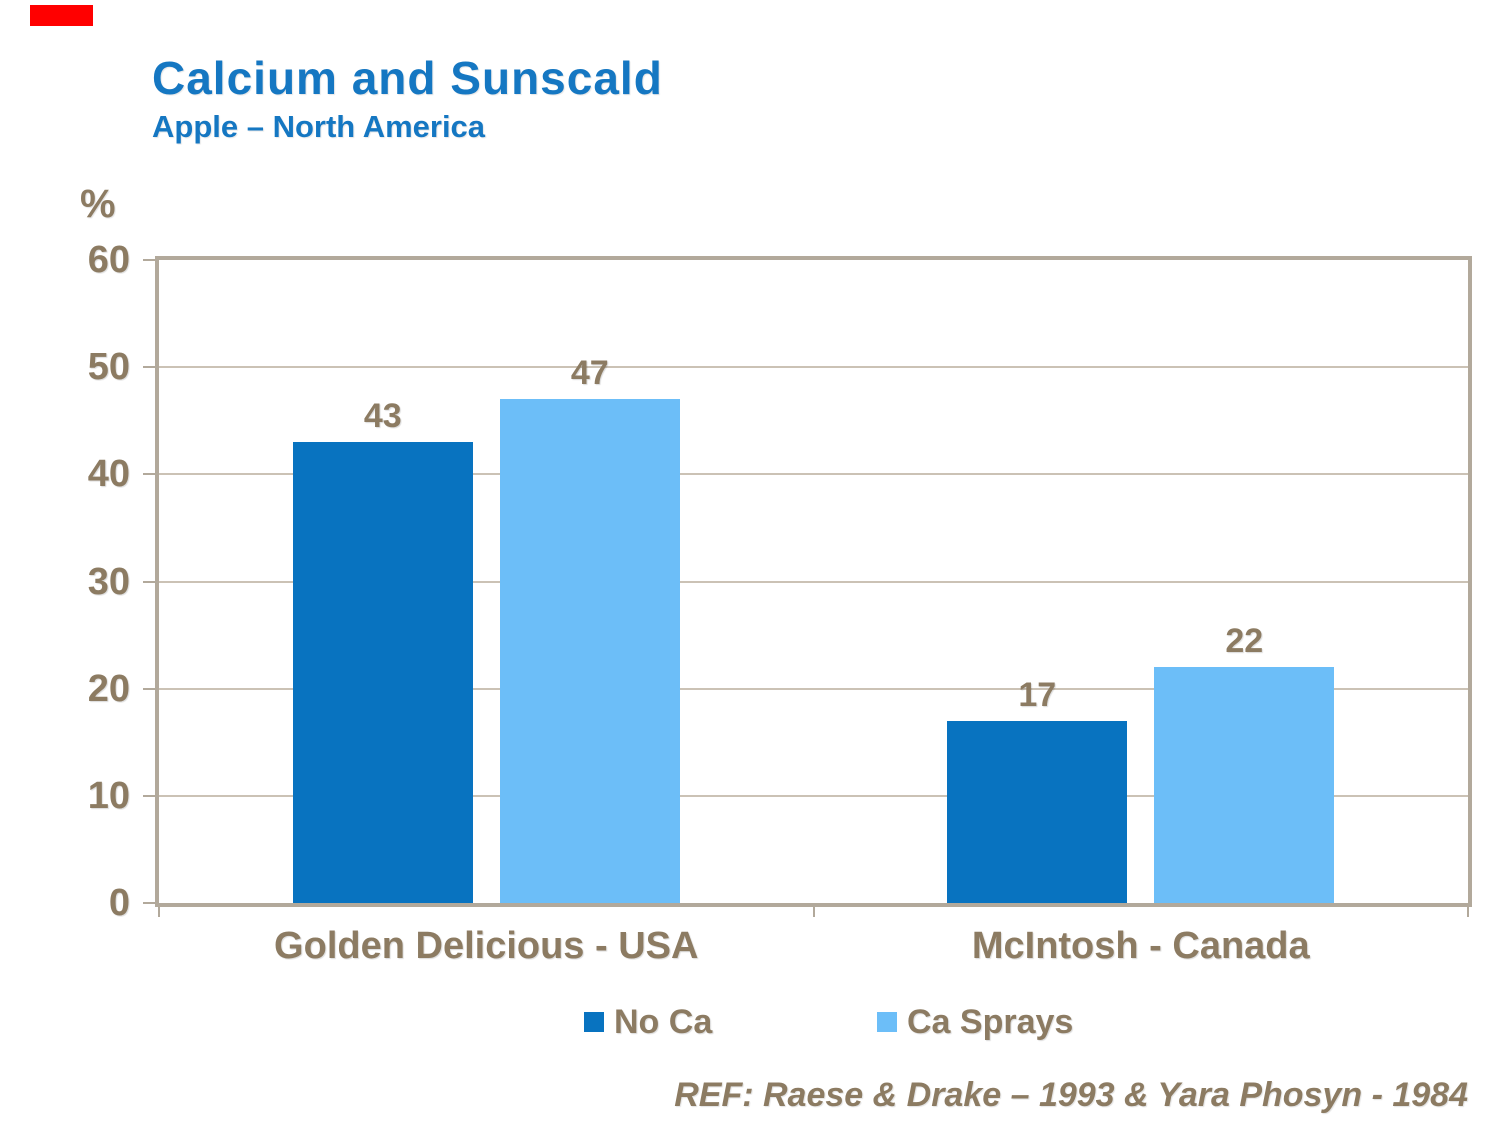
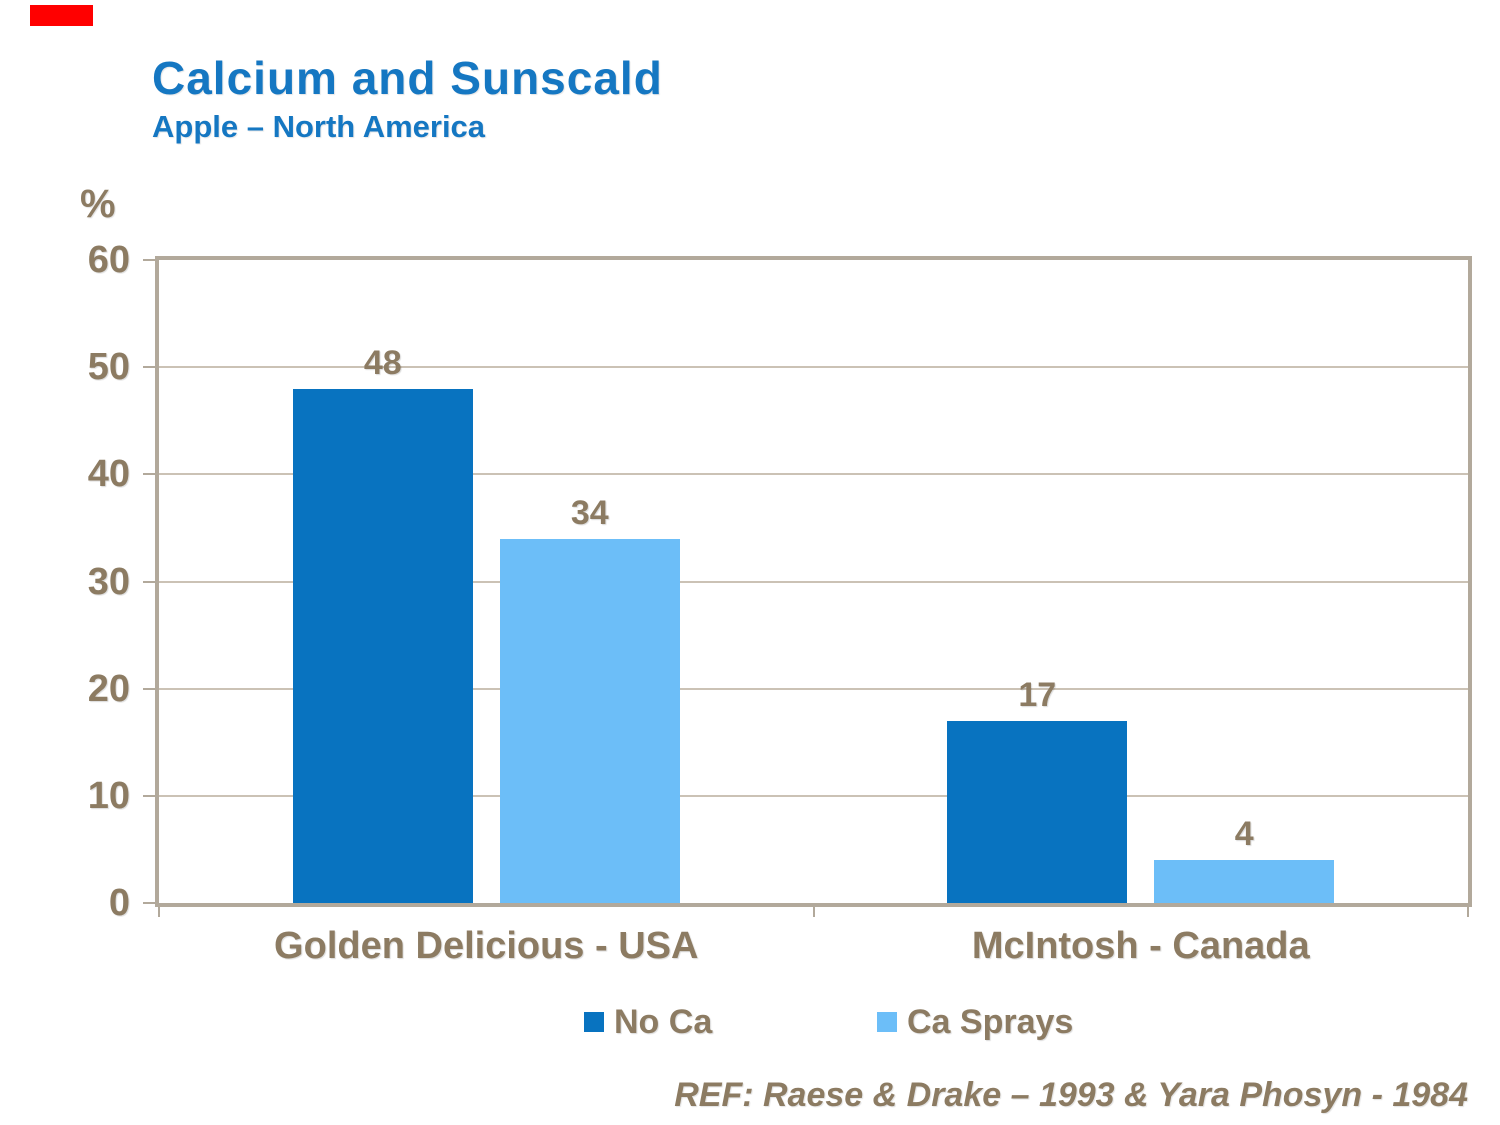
No Ca/Golden Delicious - USA: 43 -> 48
Ca Sprays/Golden Delicious - USA: 47 -> 34
Ca Sprays/McIntosh - Canada: 22 -> 4
